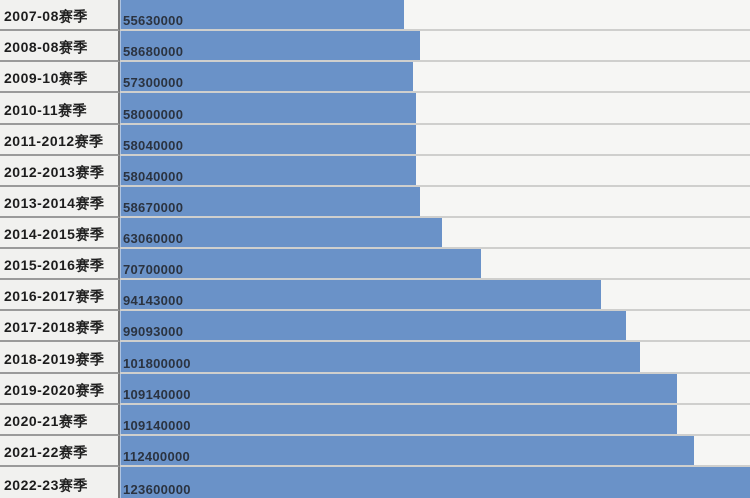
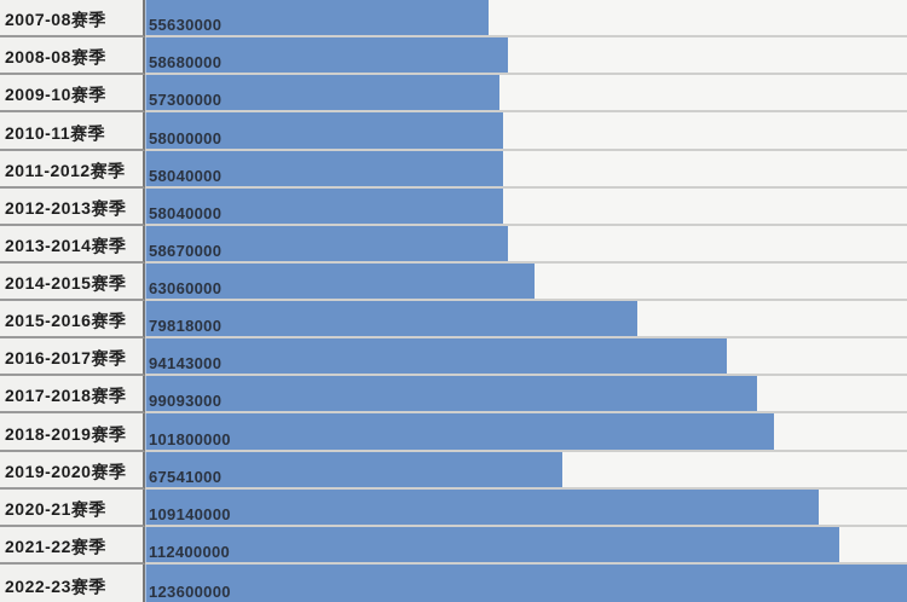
2015-2016赛季: 70700000 -> 79818000
2019-2020赛季: 109140000 -> 67541000
